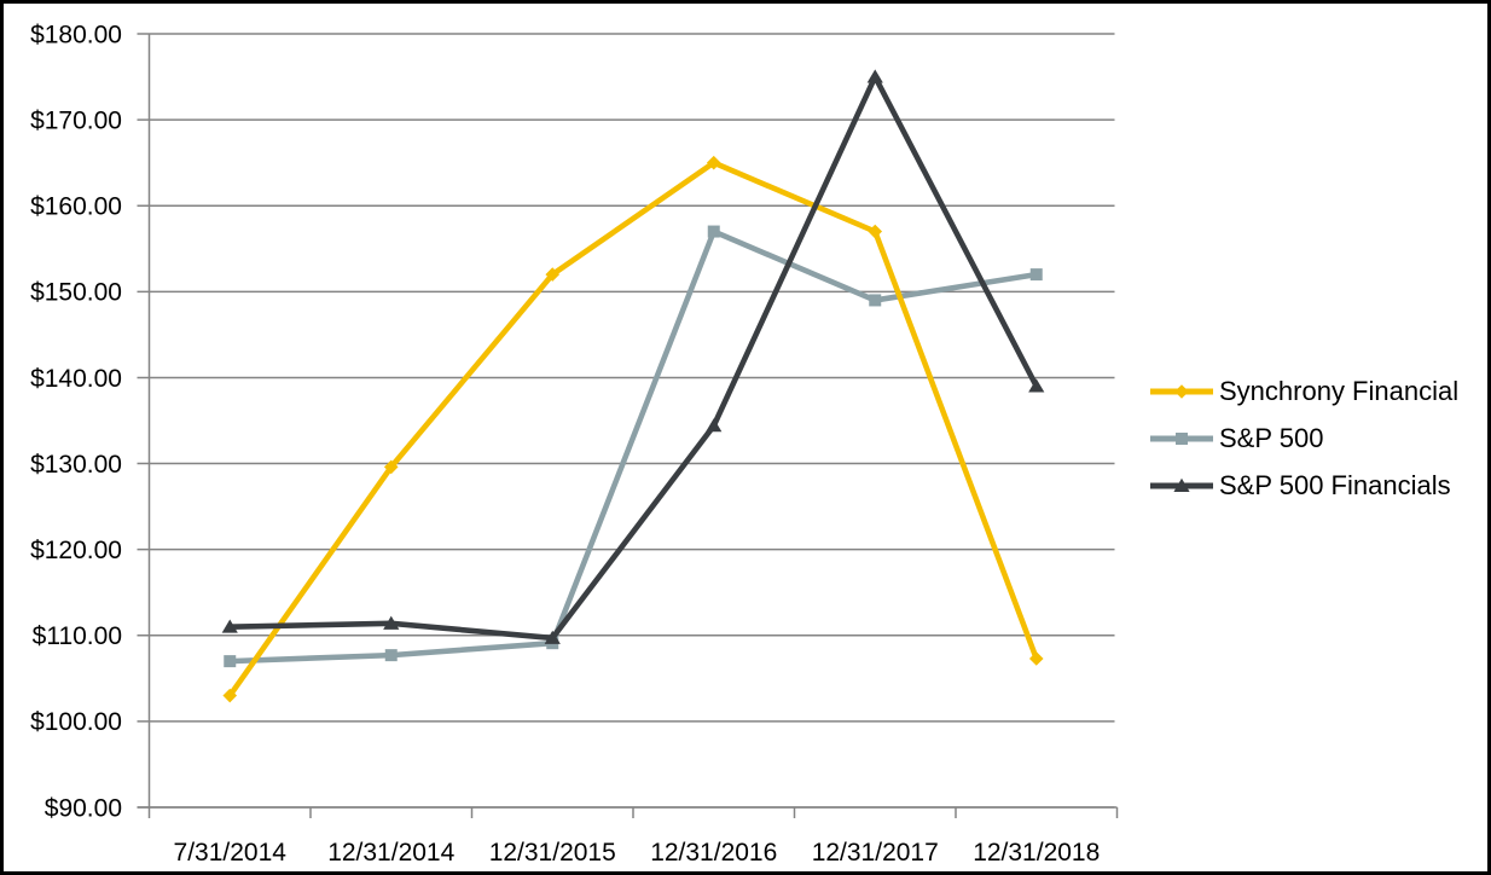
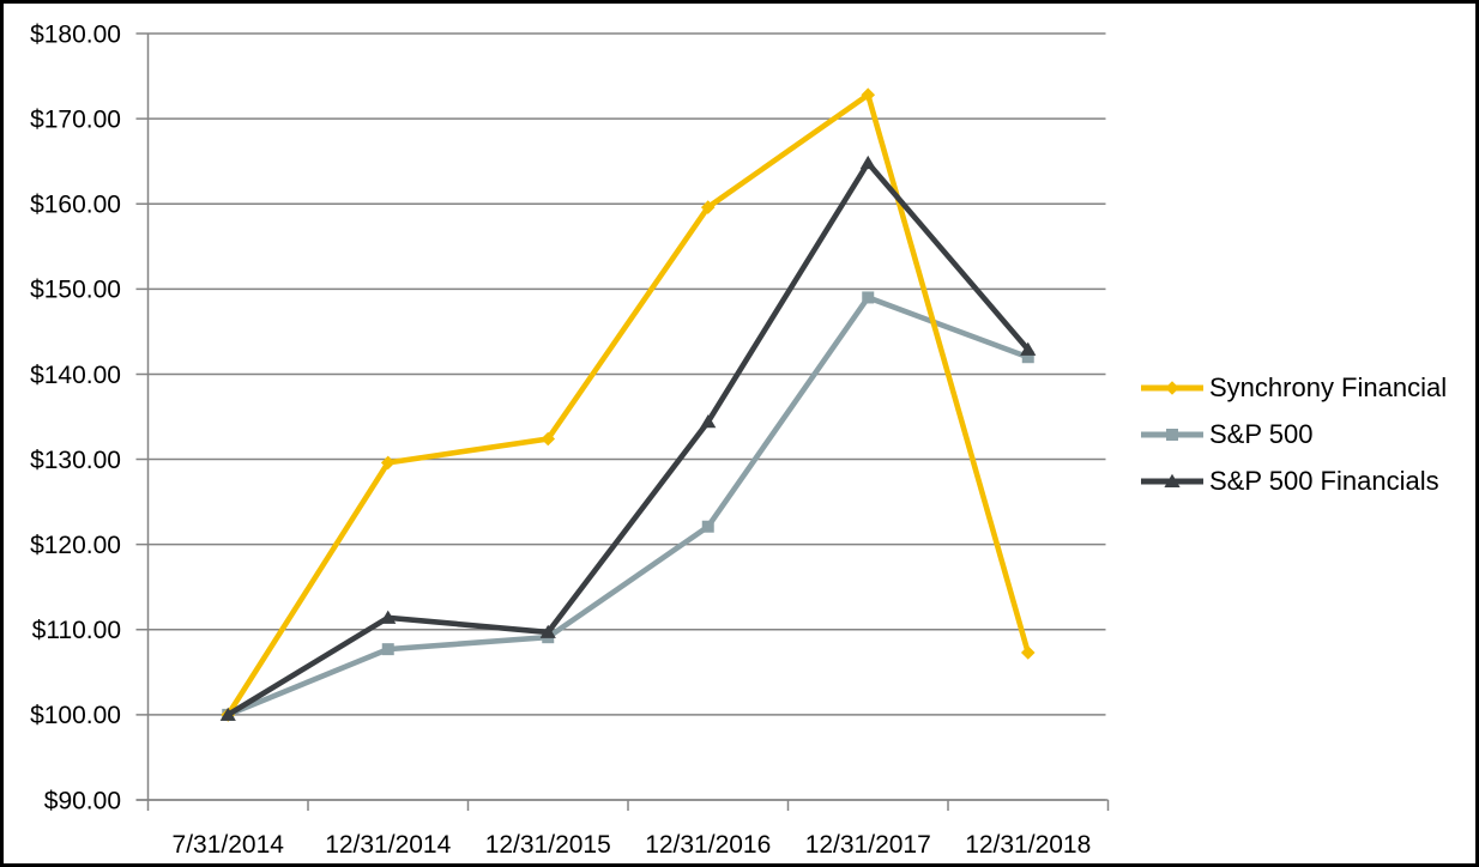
Synchrony Financial/7/31/2014: $103 -> $100
S&P 500/7/31/2014: $107 -> $100
S&P 500 Financials/7/31/2014: $111 -> $100
Synchrony Financial/12/31/2015: $152 -> $132
Synchrony Financial/12/31/2016: $165 -> $160
S&P 500/12/31/2016: $157 -> $122
Synchrony Financial/12/31/2017: $157 -> $173
S&P 500 Financials/12/31/2017: $175 -> $165
S&P 500/12/31/2018: $152 -> $142
S&P 500 Financials/12/31/2018: $139 -> $143
